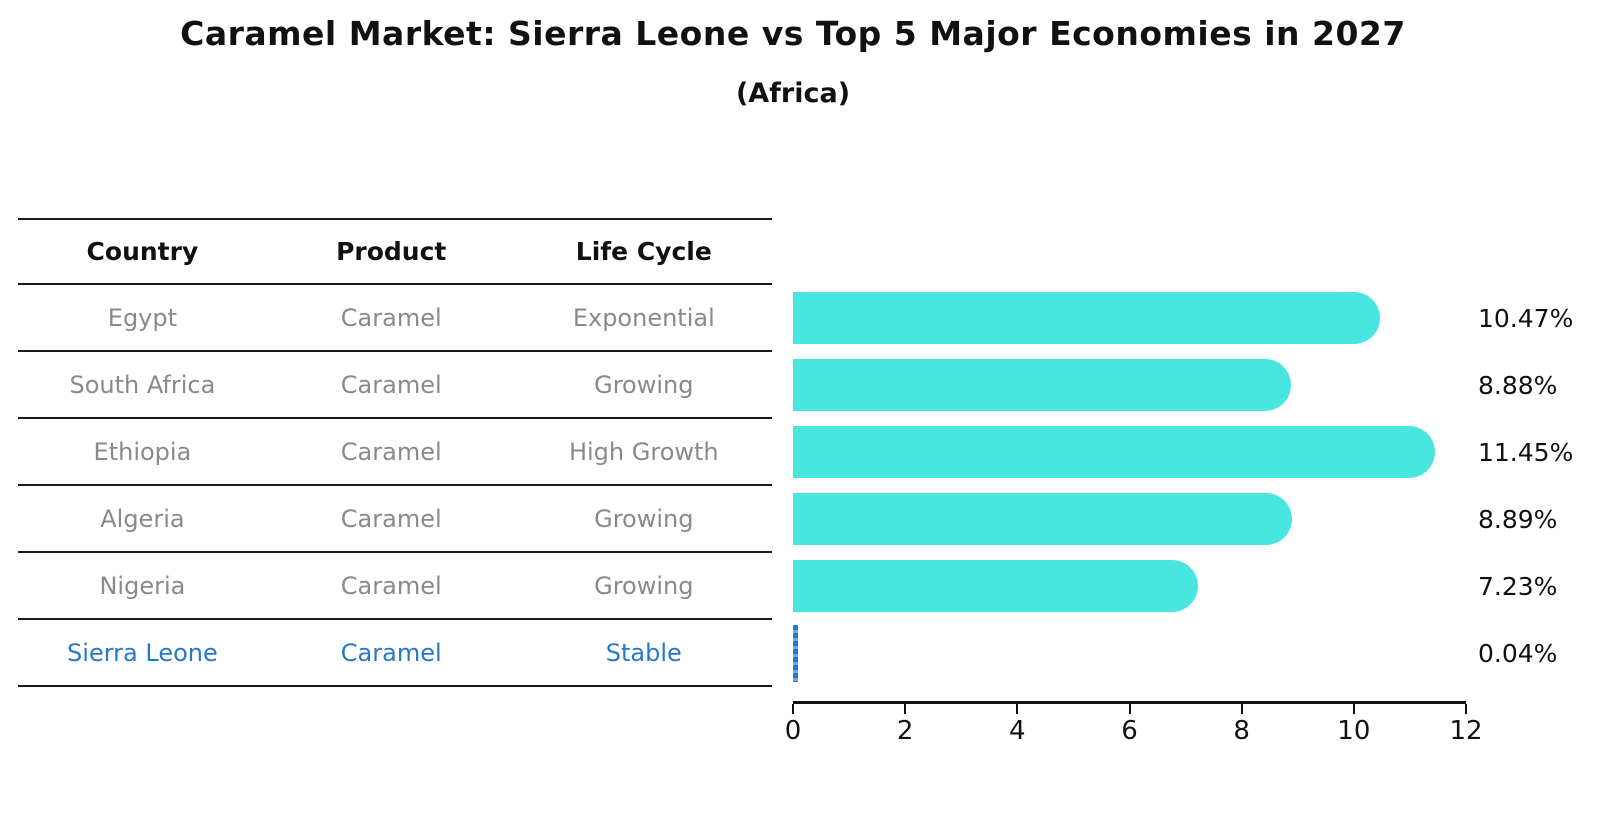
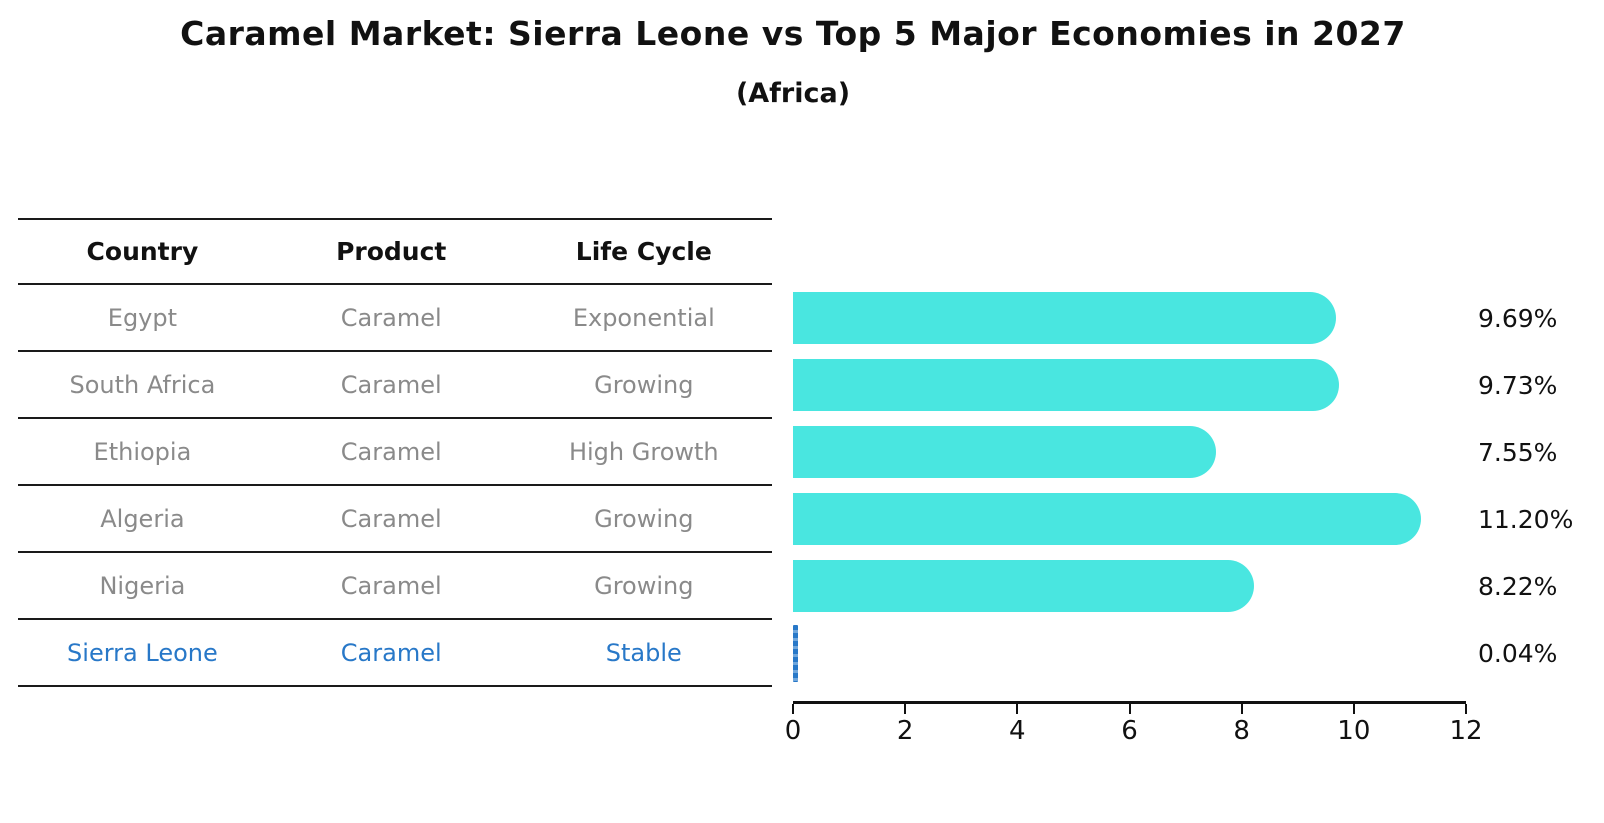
Egypt: 10.47% -> 9.69%
South Africa: 8.88% -> 9.73%
Ethiopia: 11.45% -> 7.55%
Algeria: 8.89% -> 11.20%
Nigeria: 7.23% -> 8.22%
